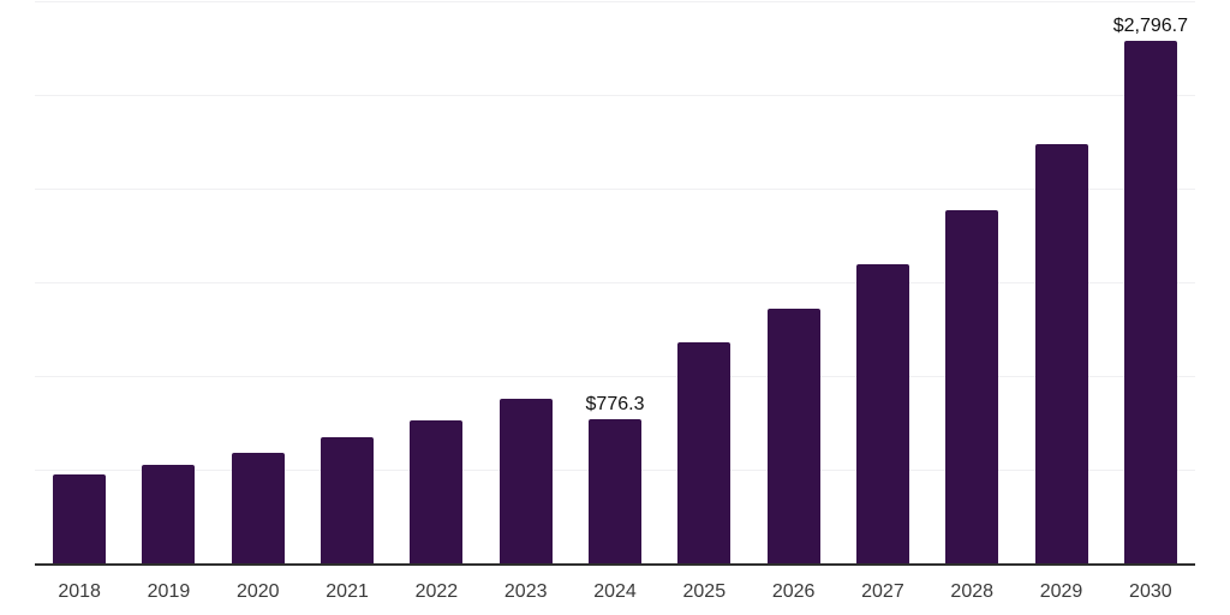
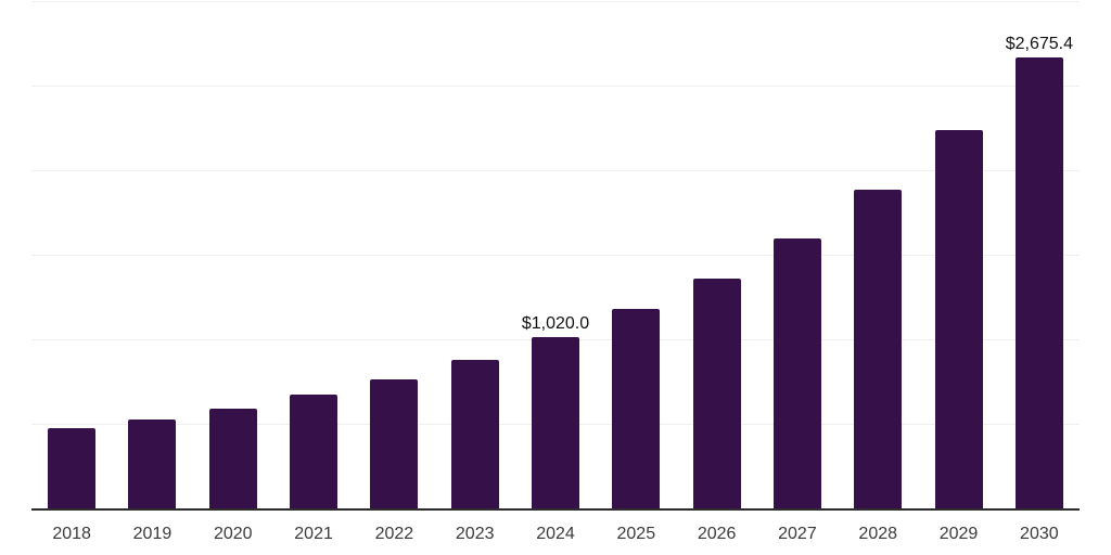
2024: $776.3 -> $1,020.0
2030: $2,796.7 -> $2,675.4
